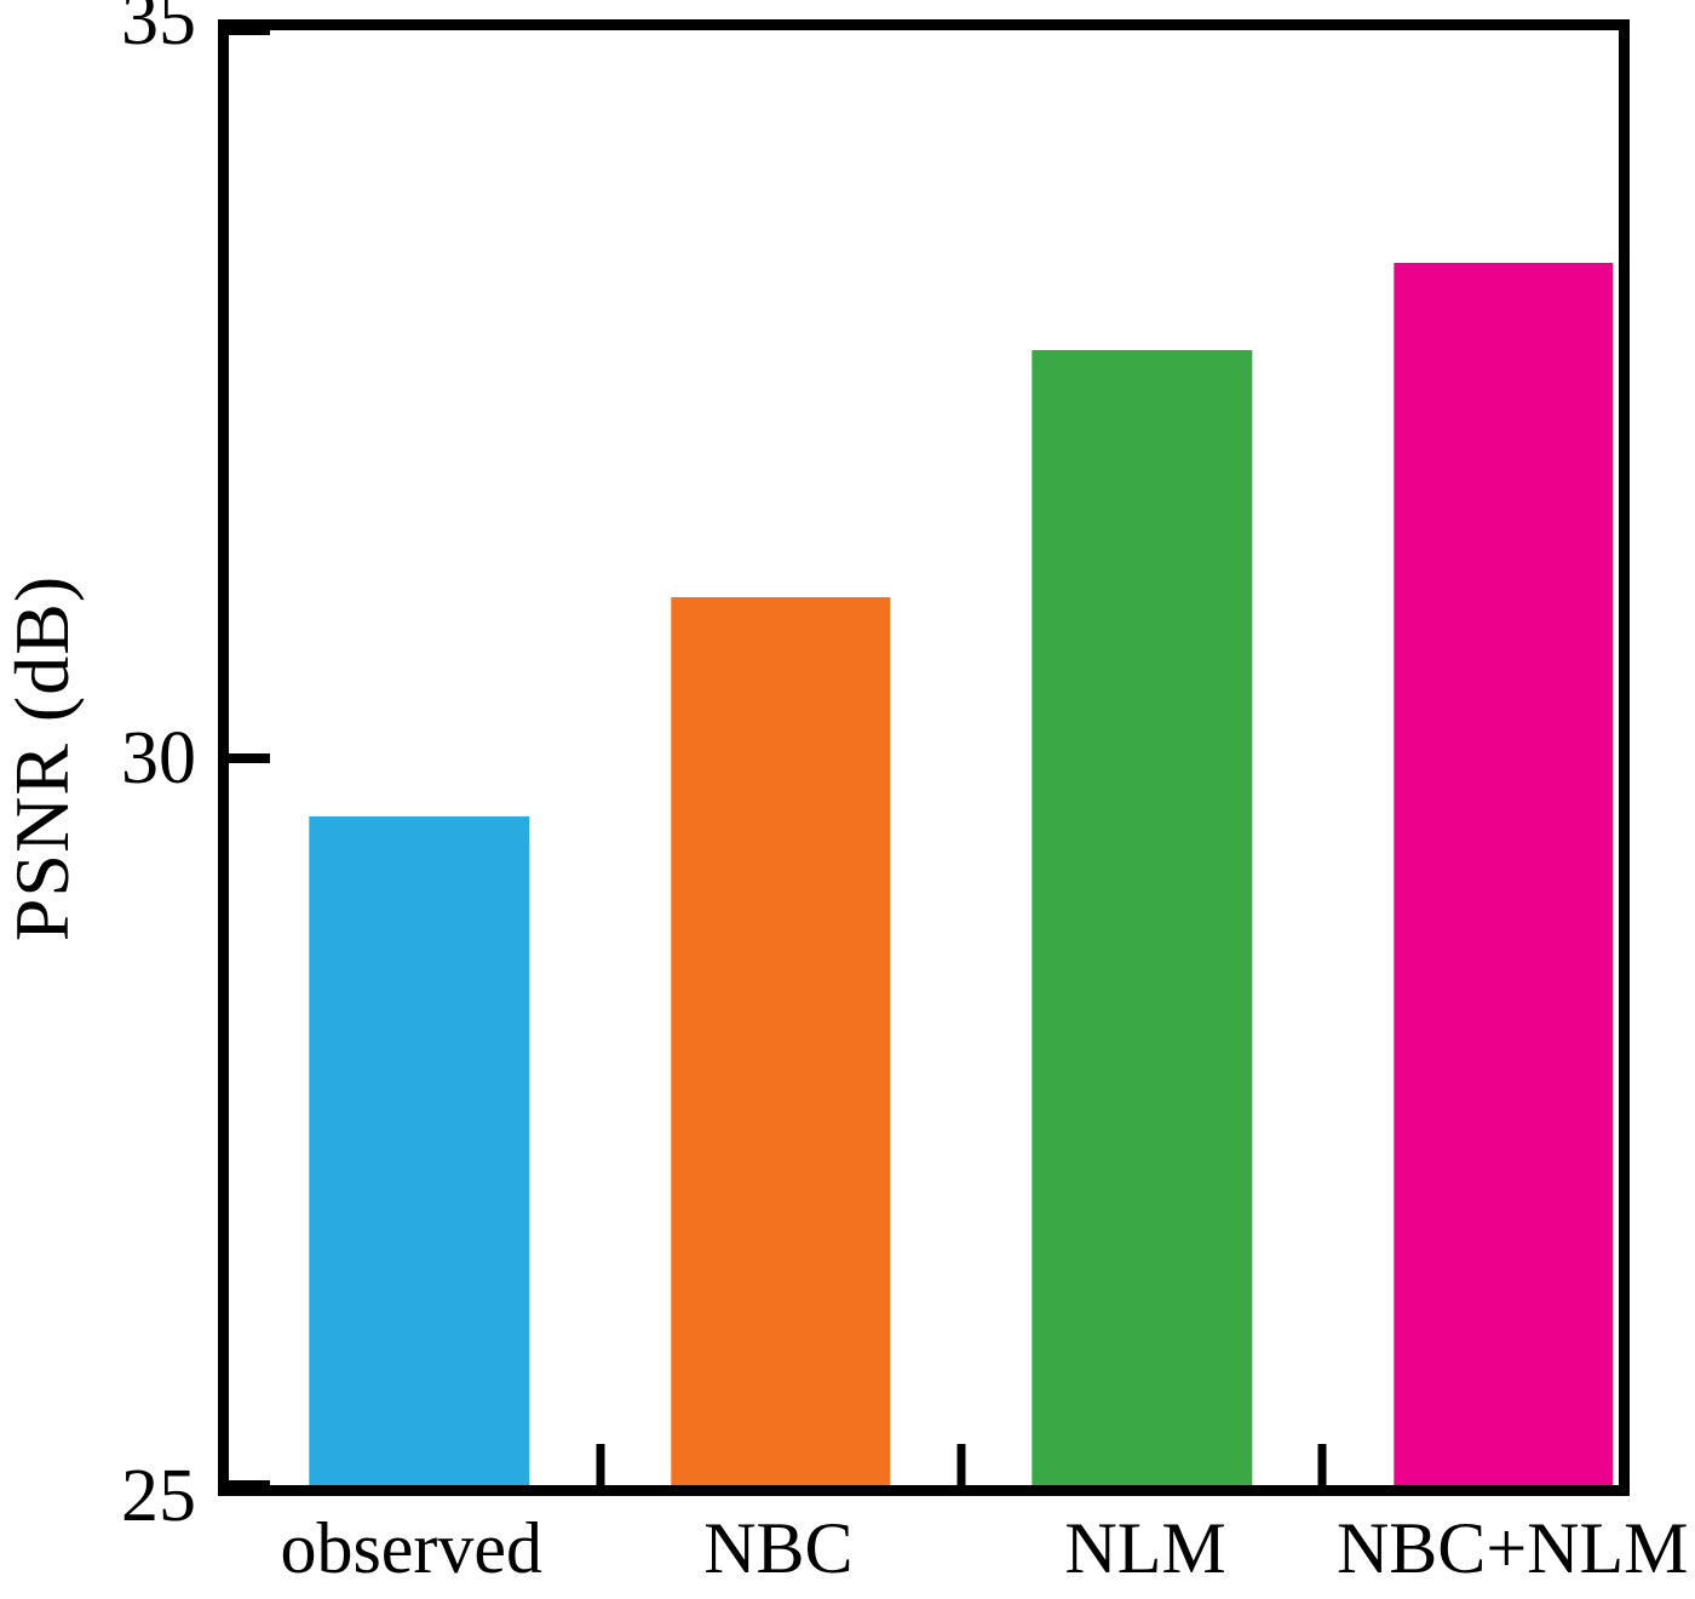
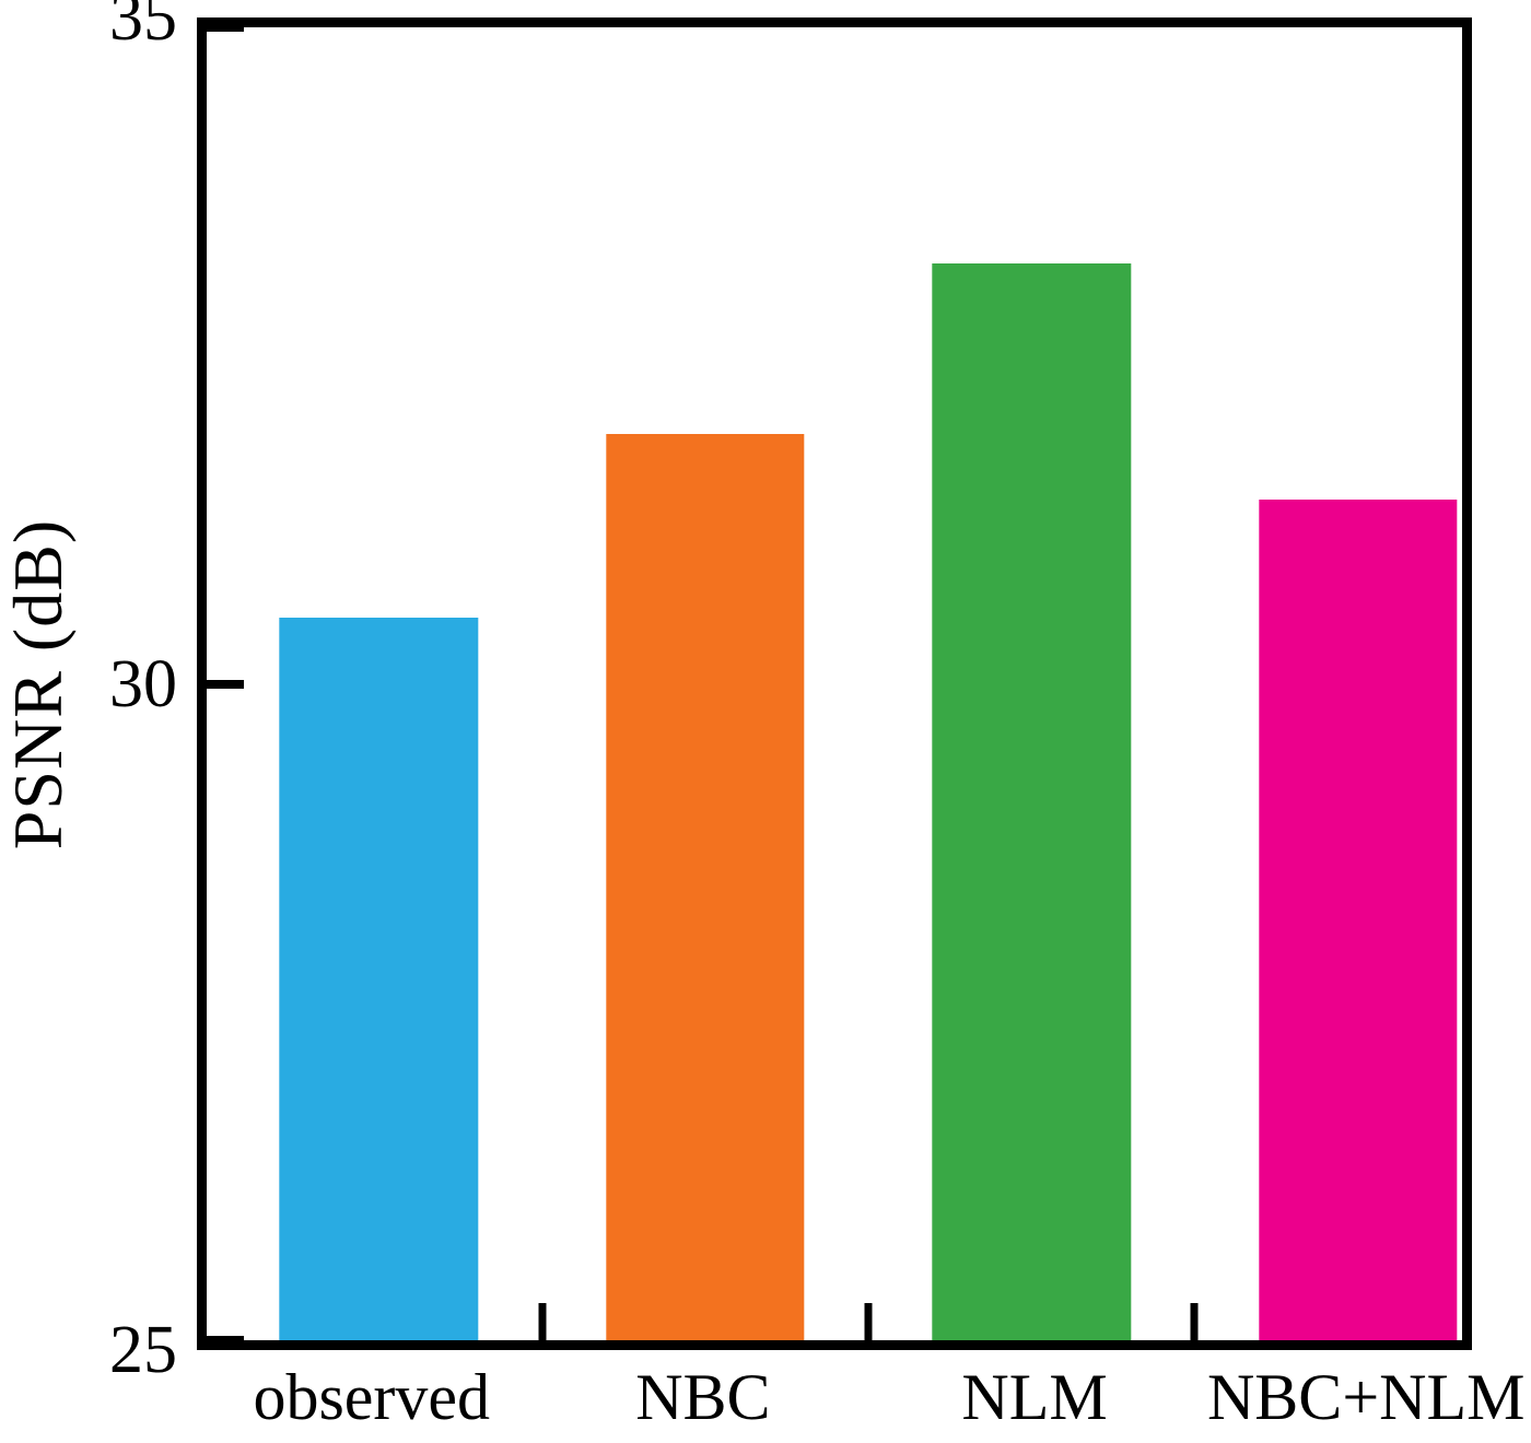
observed: 29.6 -> 30.5
NBC: 31.1 -> 31.9
NLM: 32.8 -> 33.2
NBC+NLM: 33.4 -> 31.4
